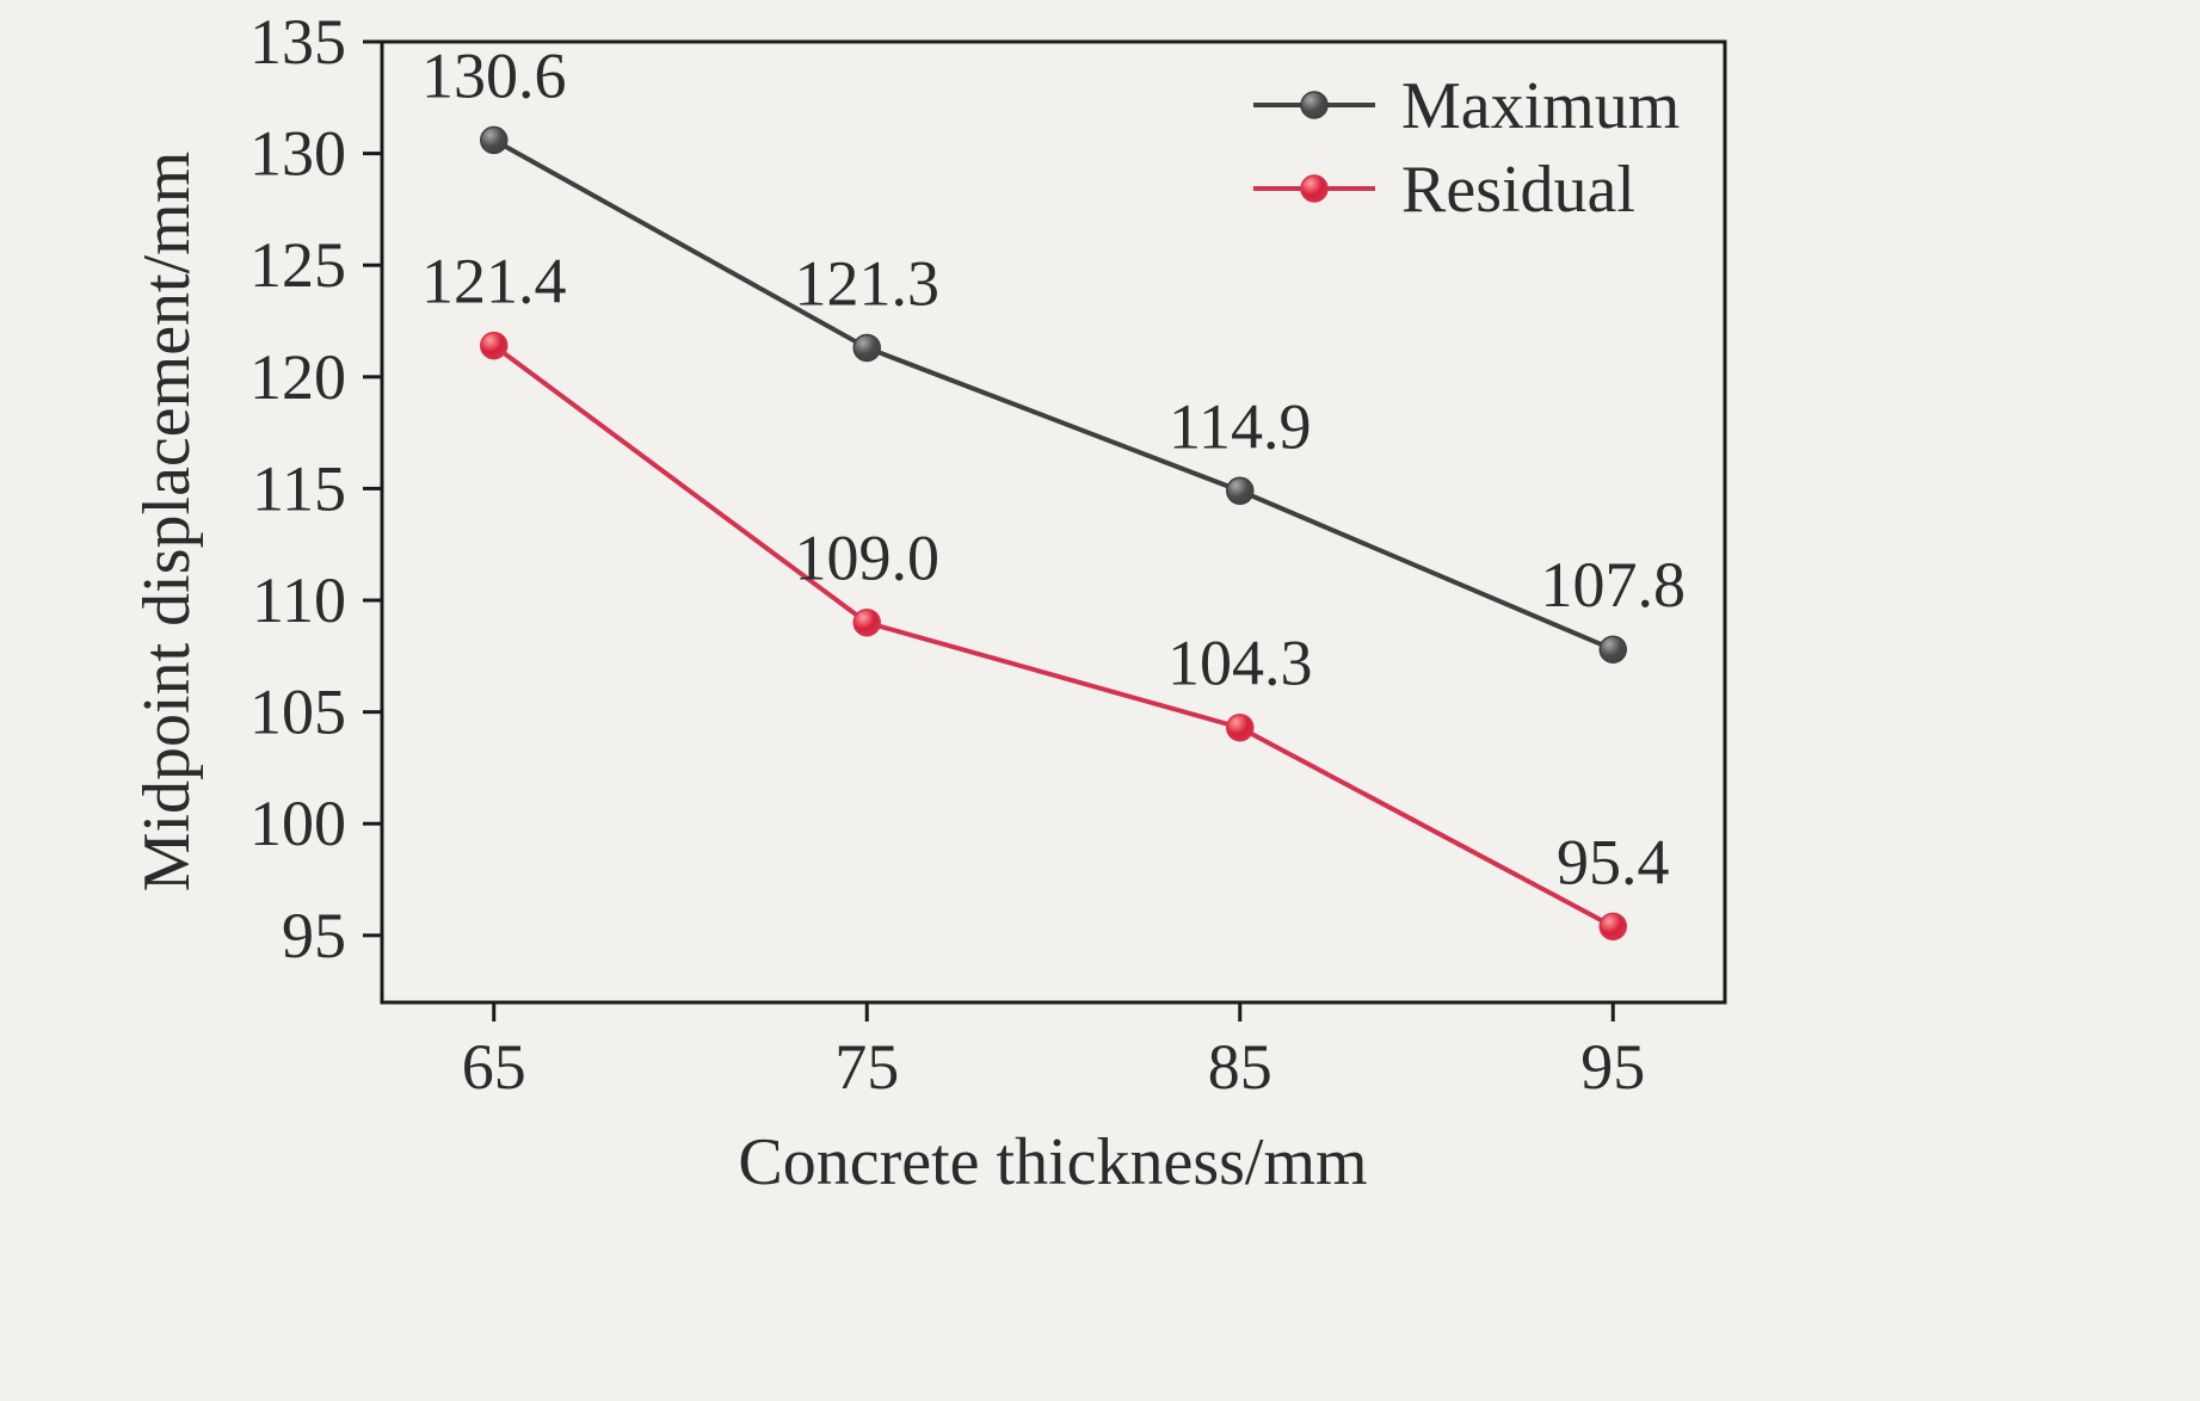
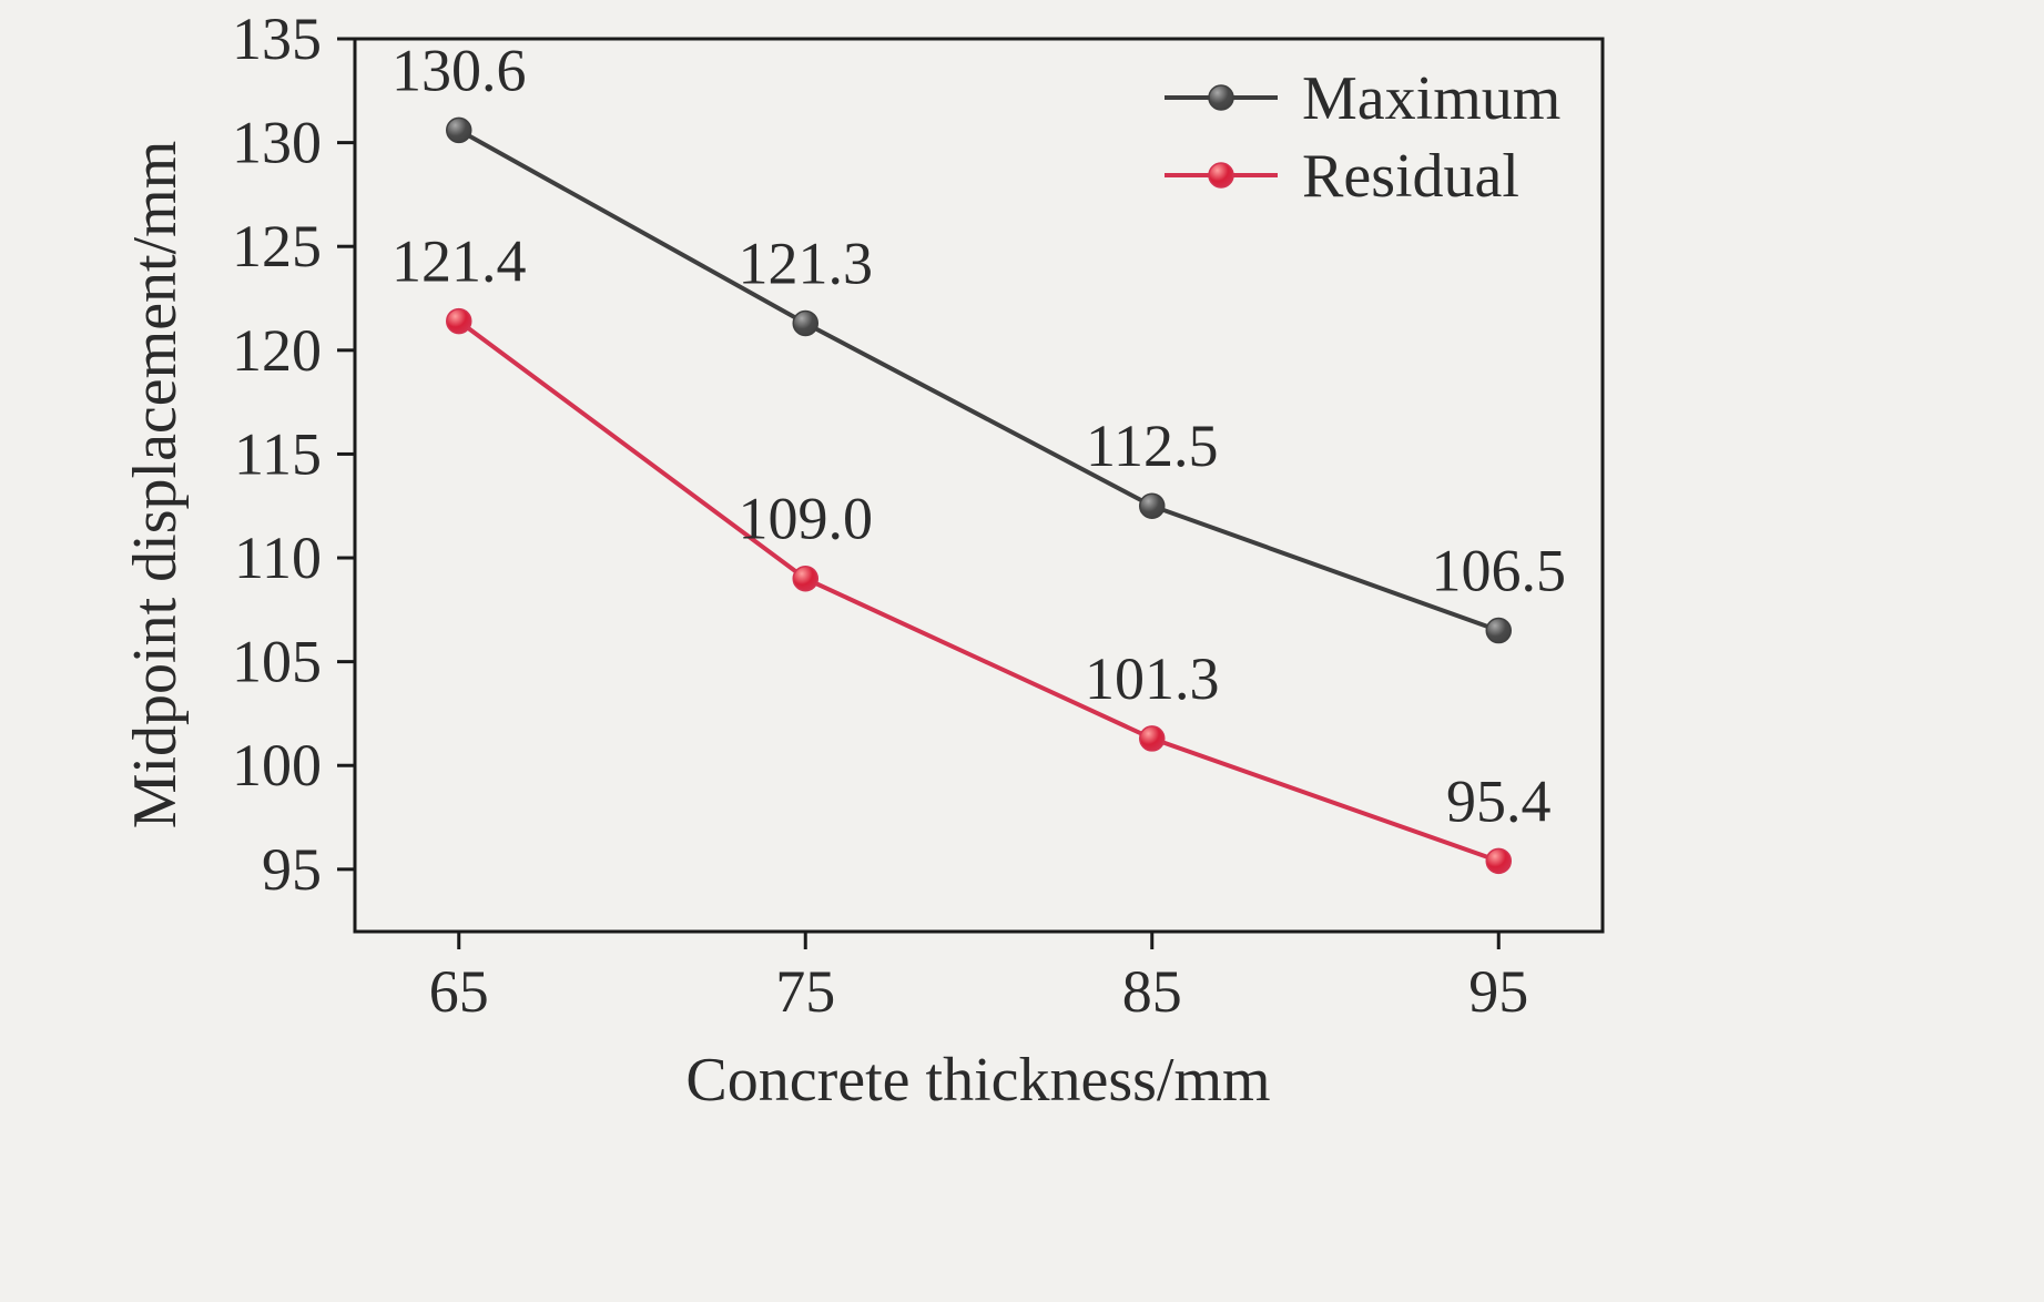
Maximum/85: 114.9 -> 112.5
Residual/85: 104.3 -> 101.3
Maximum/95: 107.8 -> 106.5
